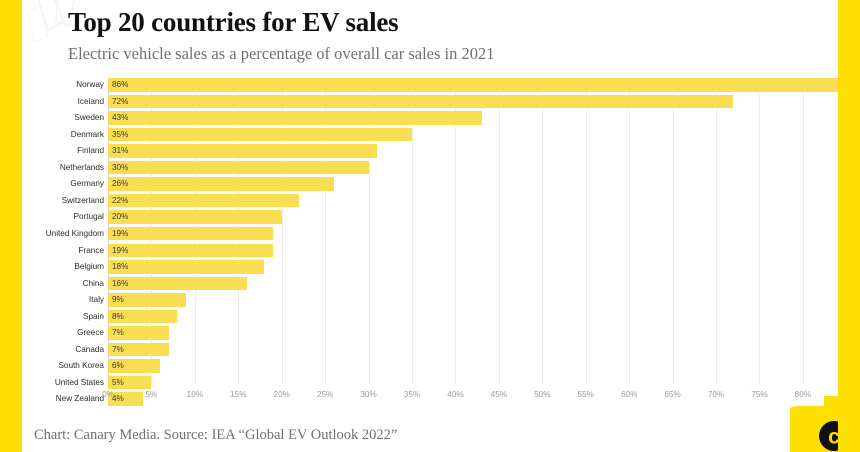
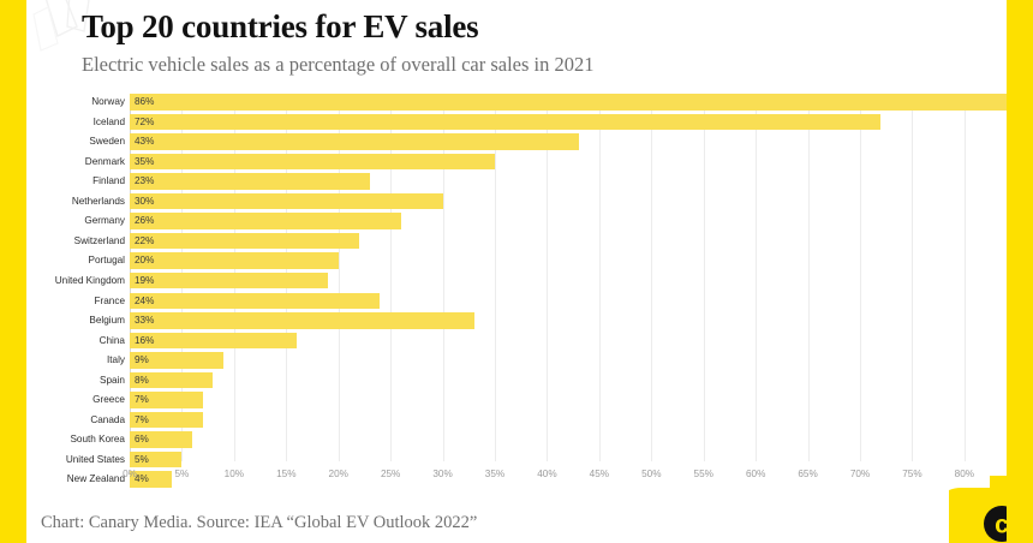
Finland: 31% -> 23%
France: 19% -> 24%
Belgium: 18% -> 33%
